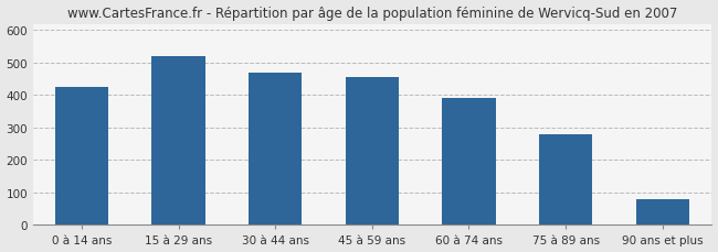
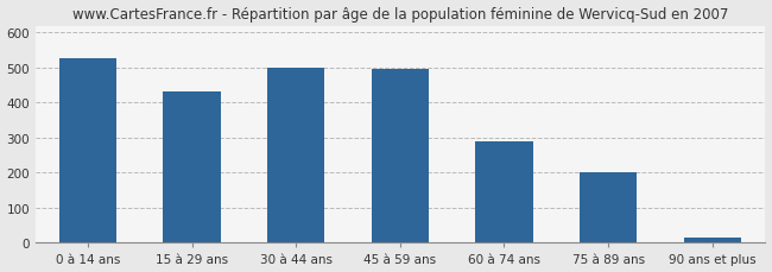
0 à 14 ans: 425 -> 528
15 à 29 ans: 520 -> 432
30 à 44 ans: 470 -> 500
45 à 59 ans: 455 -> 496
60 à 74 ans: 390 -> 288
75 à 89 ans: 280 -> 200
90 ans et plus: 80 -> 14
